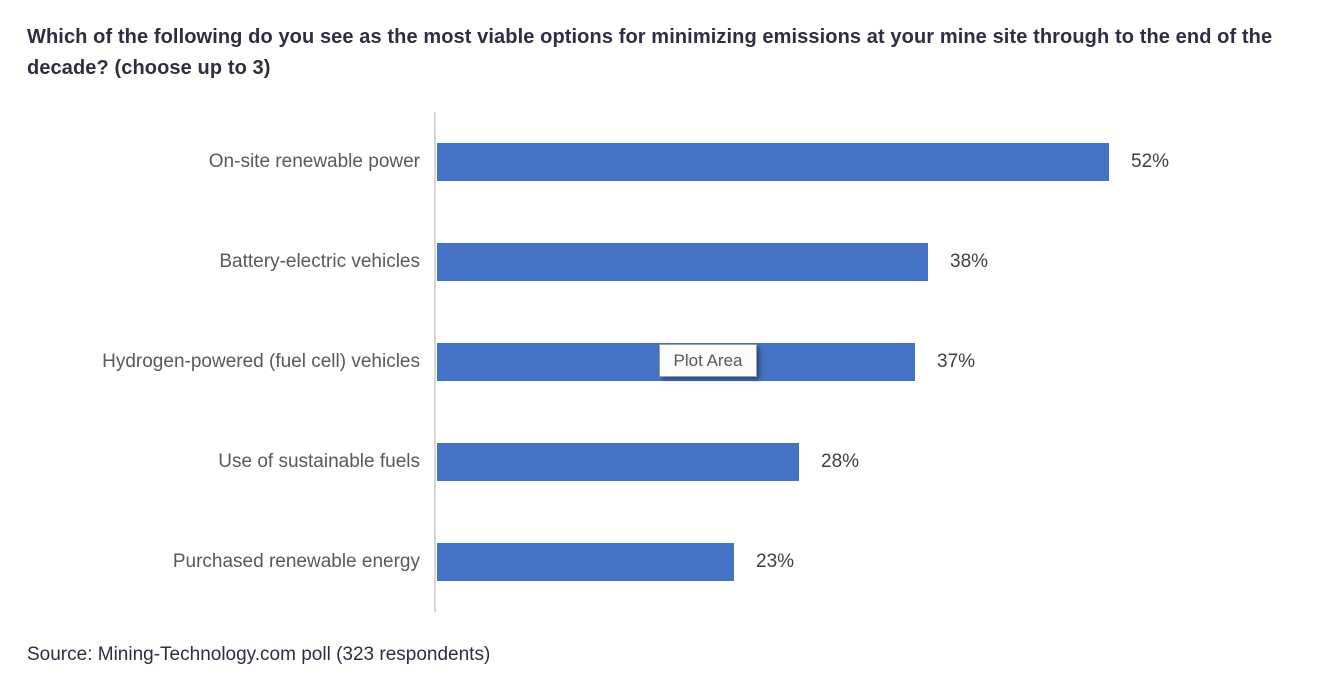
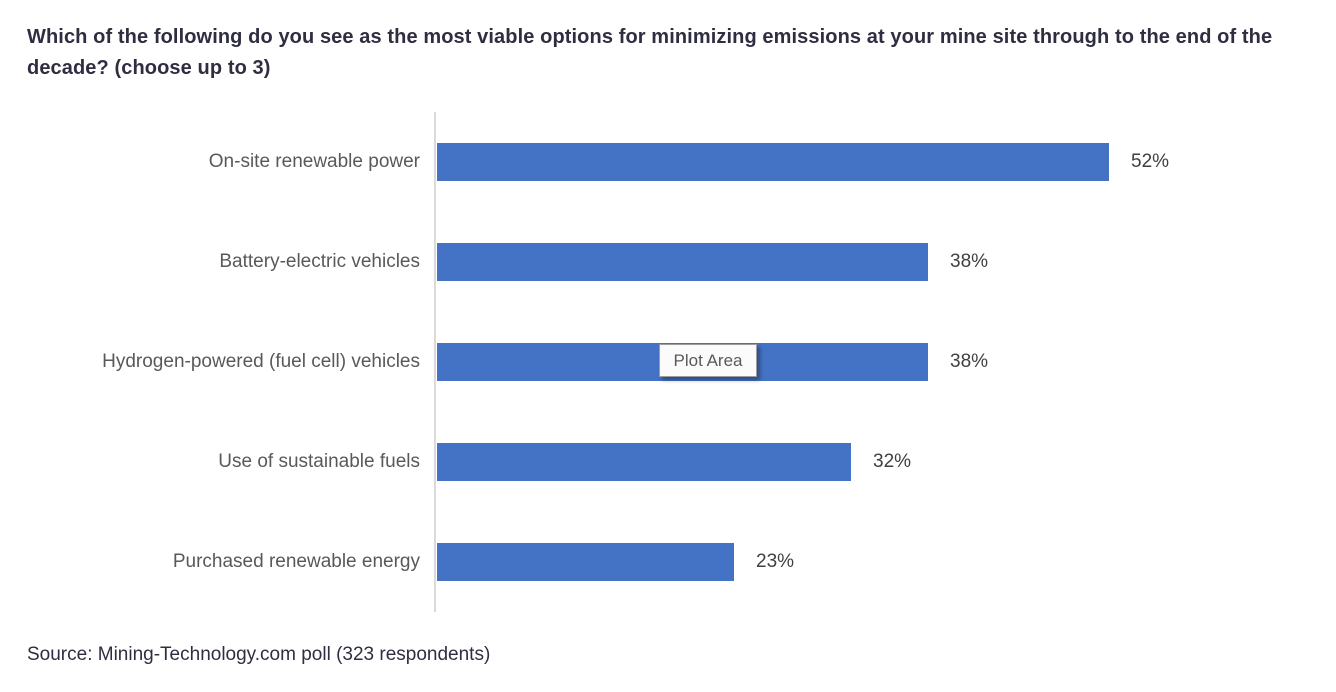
Hydrogen-powered (fuel cell) vehicles: 37% -> 38%
Use of sustainable fuels: 28% -> 32%
